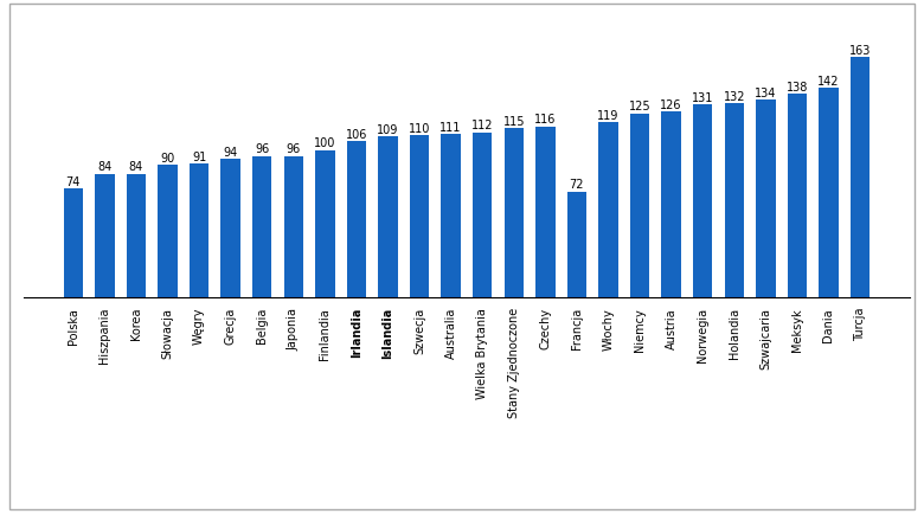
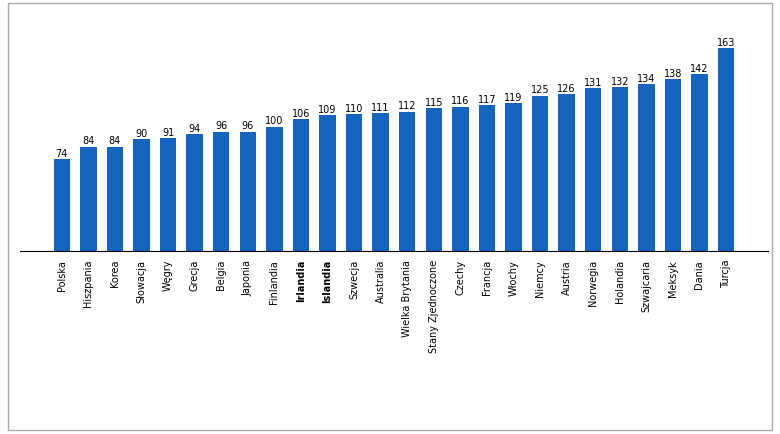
Francja: 72 -> 117
